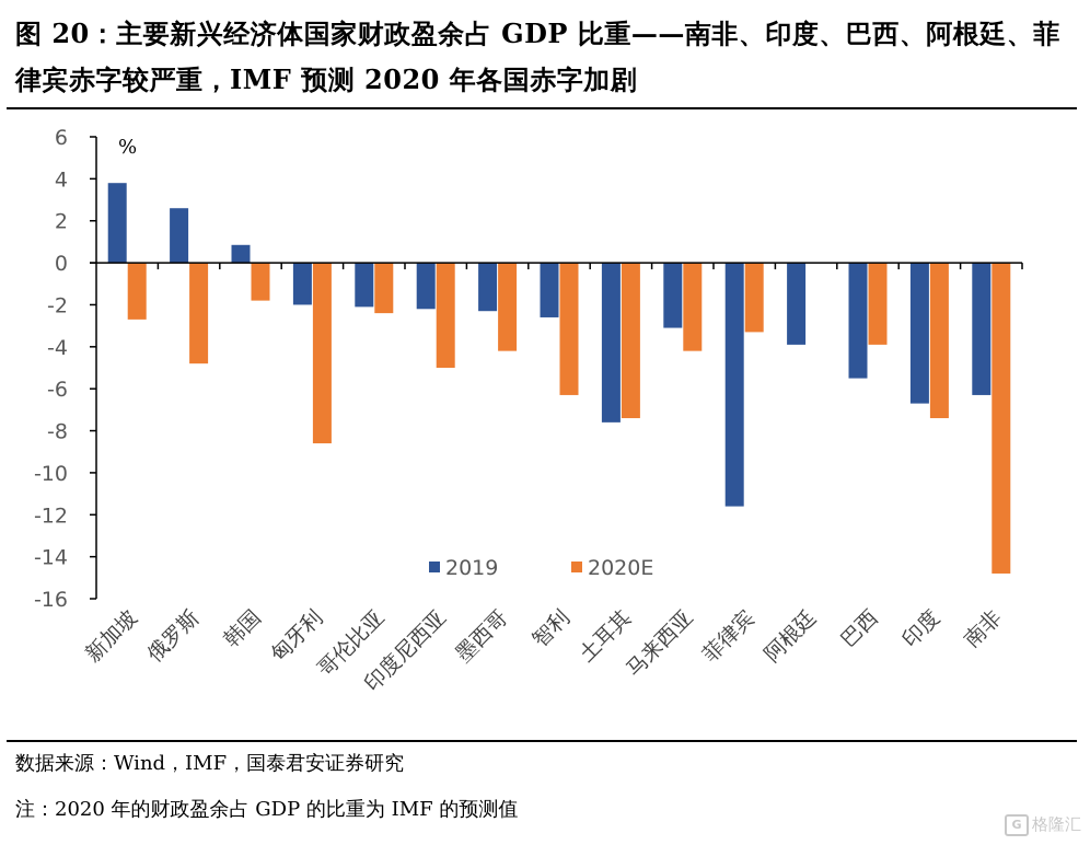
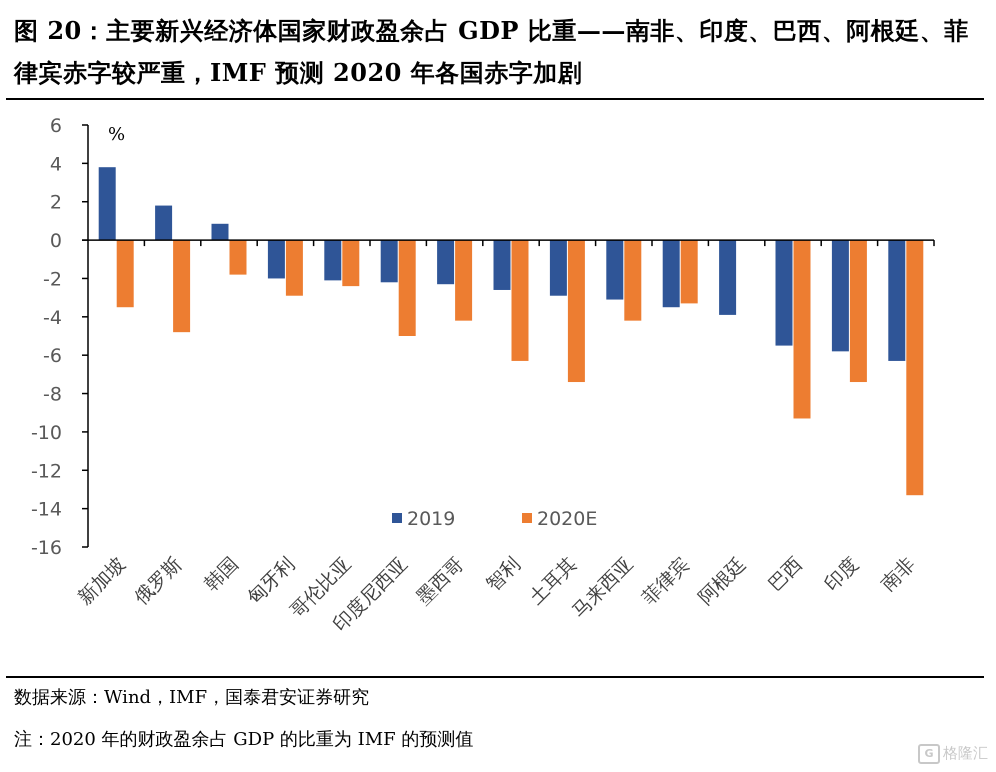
2020E/新加坡: -2.7 -> -3.5
2019/俄罗斯: 2.6 -> 1.8
2020E/匈牙利: -8.6 -> -2.9
2019/土耳其: -7.6 -> -2.9
2019/菲律宾: -11.6 -> -3.5
2020E/巴西: -3.9 -> -9.3
2019/印度: -6.7 -> -5.8
2020E/南非: -14.8 -> -13.3
